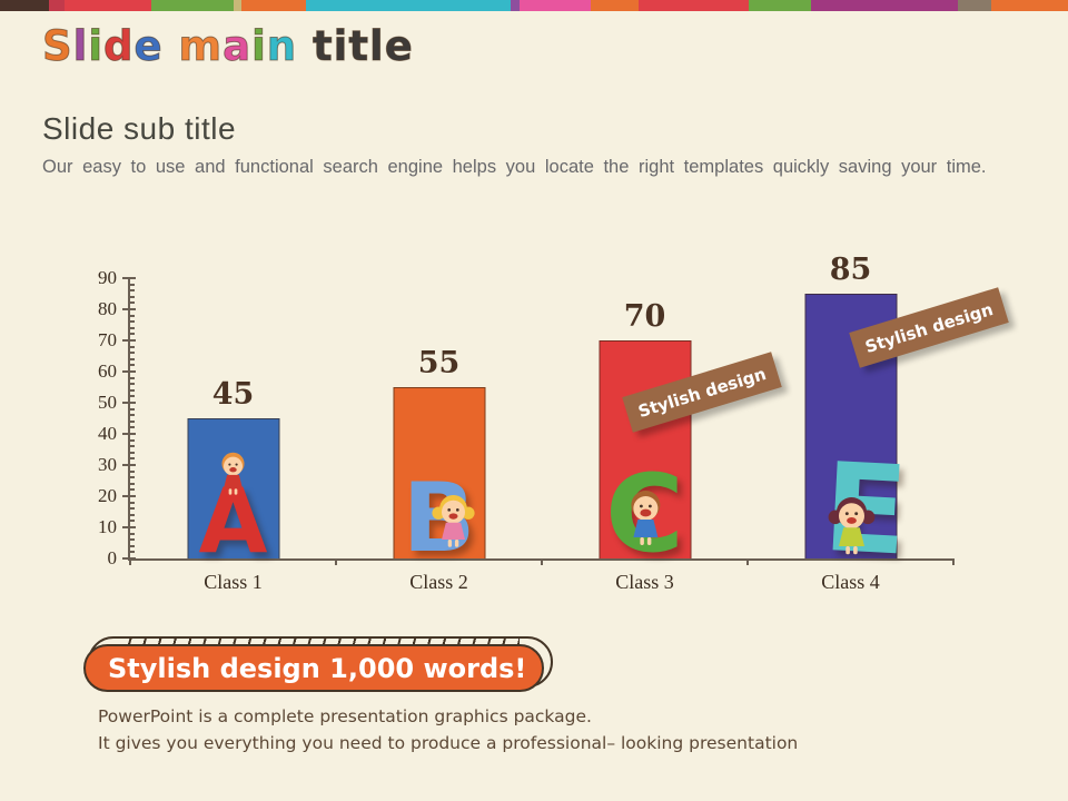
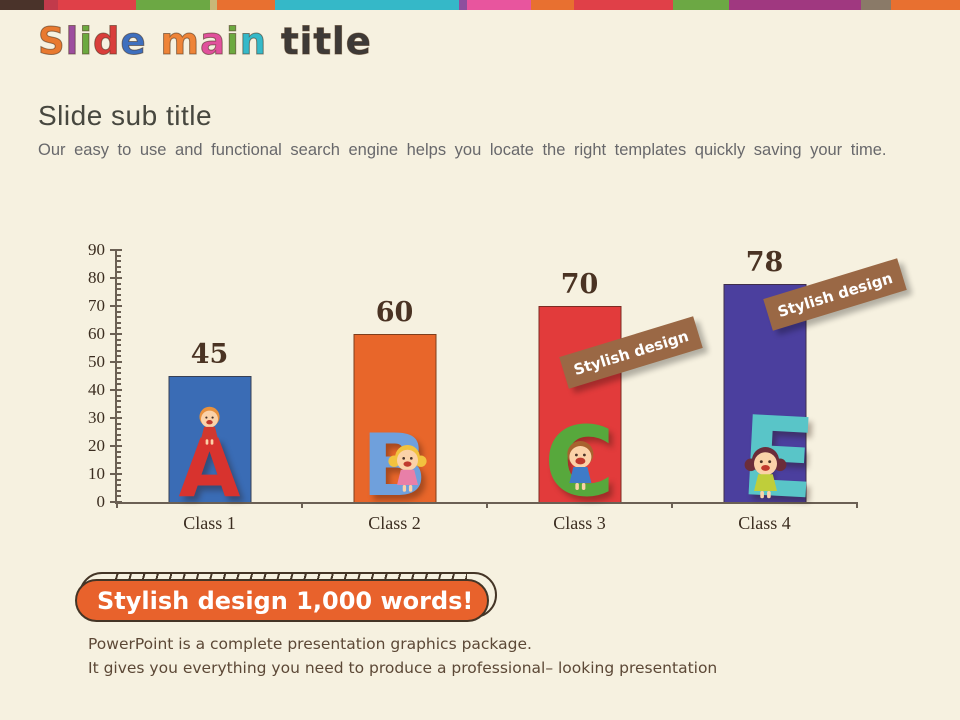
Class 2: 55 -> 60
Class 4: 85 -> 78
